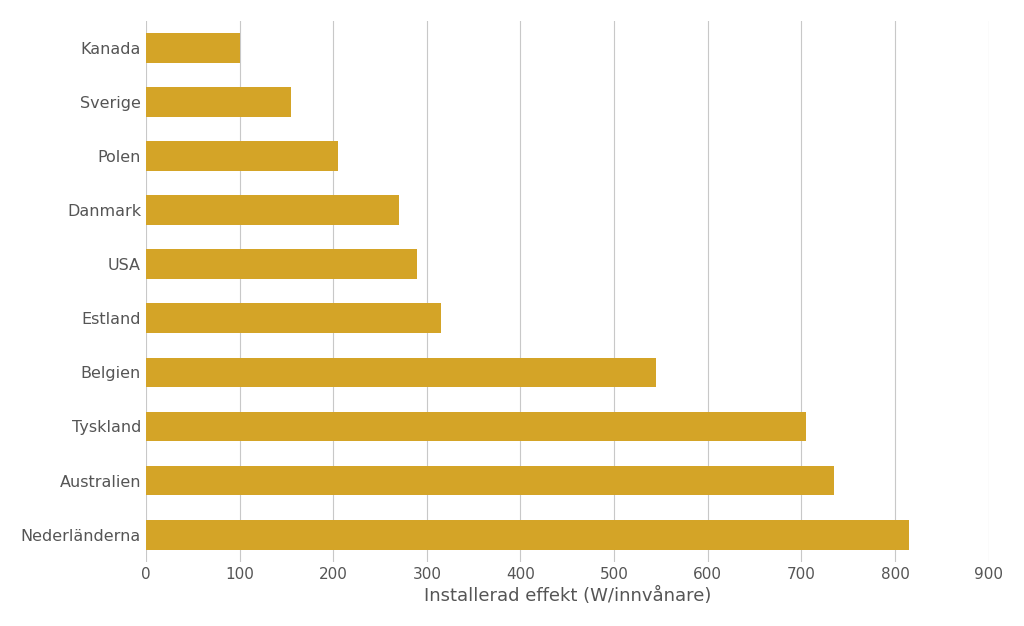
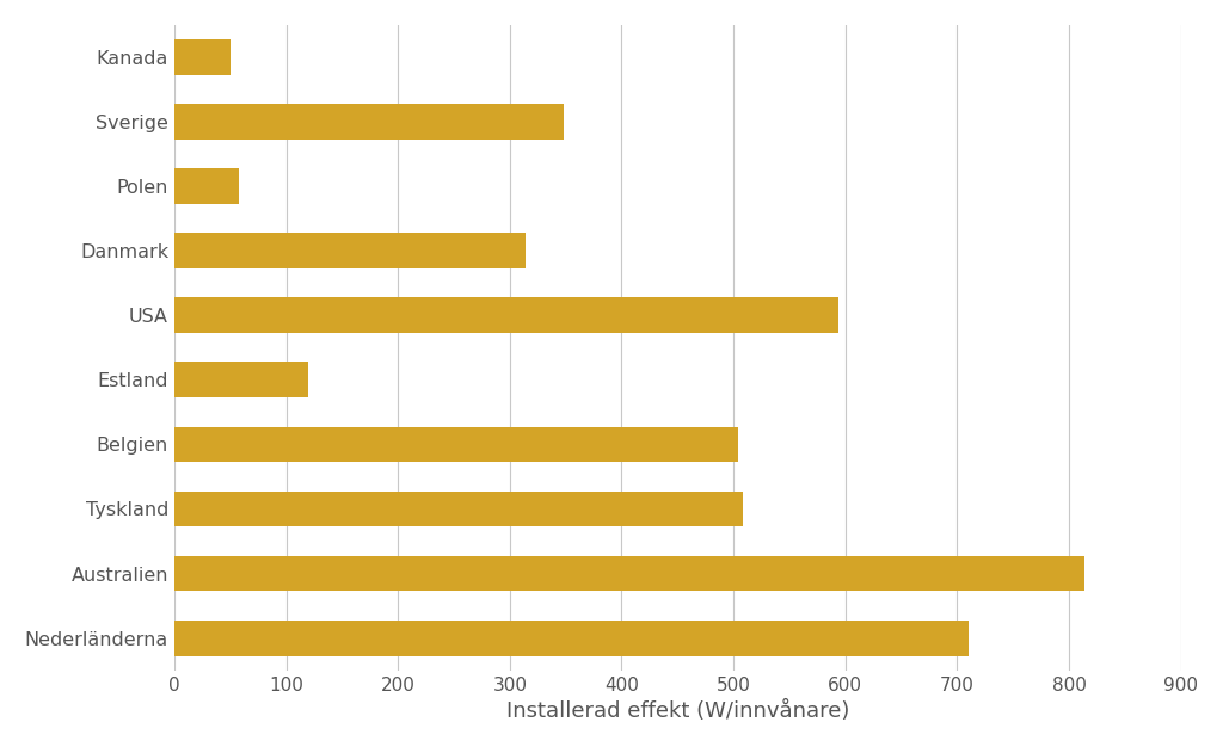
Kanada: 100 -> 50
Sverige: 155 -> 348
Polen: 205 -> 58
Danmark: 270 -> 314
USA: 290 -> 594
Estland: 315 -> 120
Belgien: 545 -> 504
Tyskland: 705 -> 508
Australien: 735 -> 814
Nederländerna: 815 -> 710
